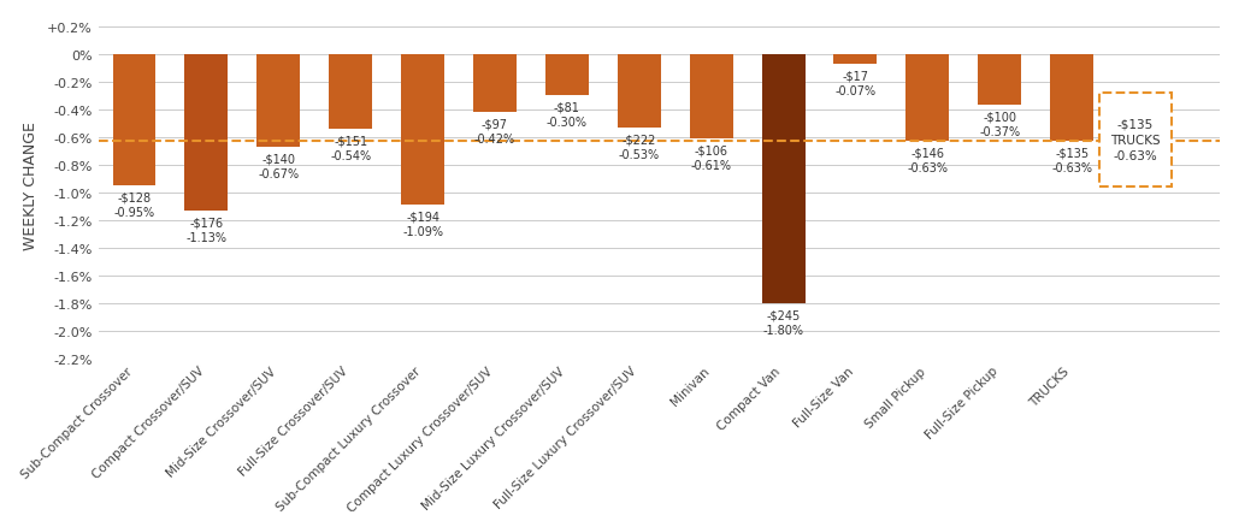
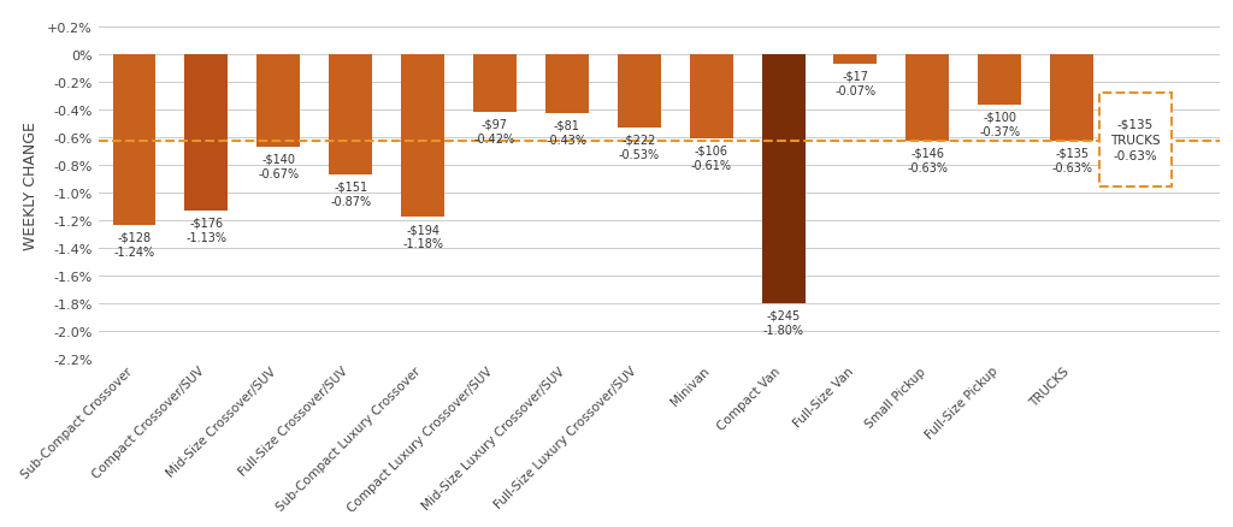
Sub-Compact Crossover: -0.95% -> -1.24%
Full-Size Crossover/SUV: -0.54% -> -0.87%
Sub-Compact Luxury Crossover: -1.09% -> -1.18%
Mid-Size Luxury Crossover/SUV: -0.30% -> -0.43%
